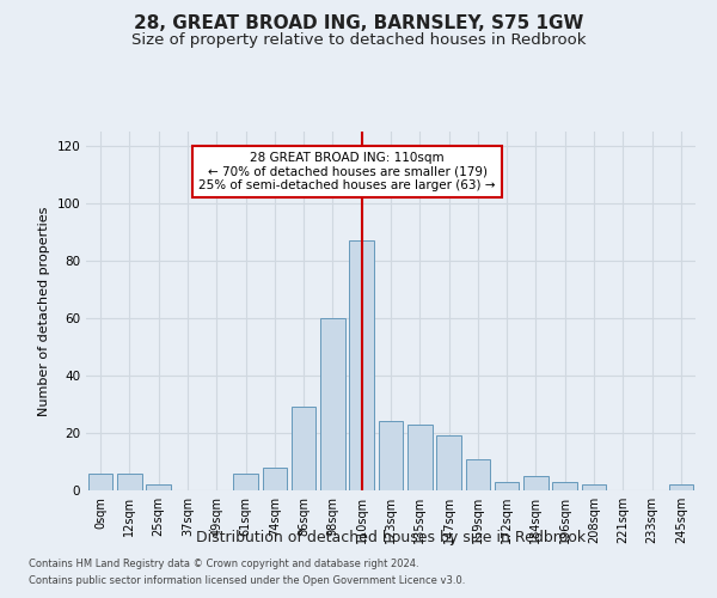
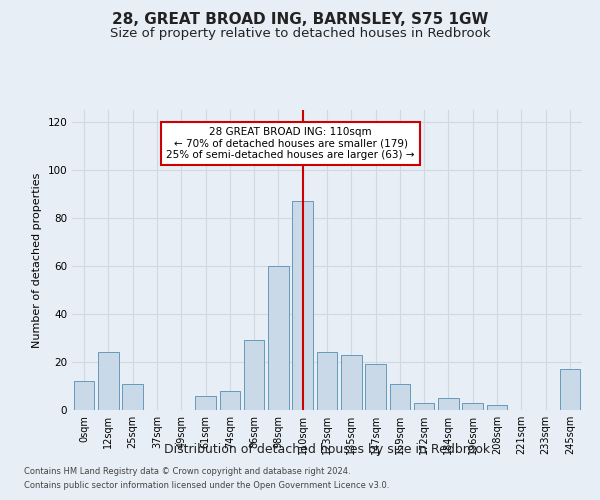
0sqm: 6 -> 12
12sqm: 6 -> 24
25sqm: 2 -> 11
245sqm: 2 -> 17
